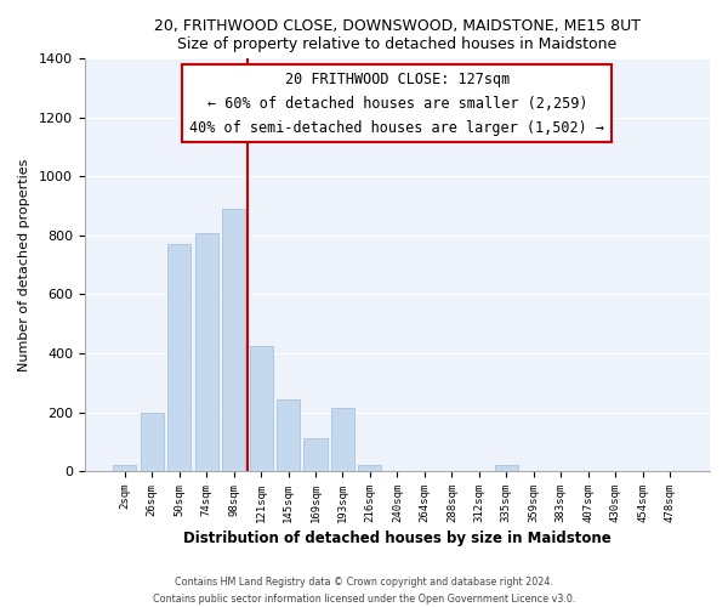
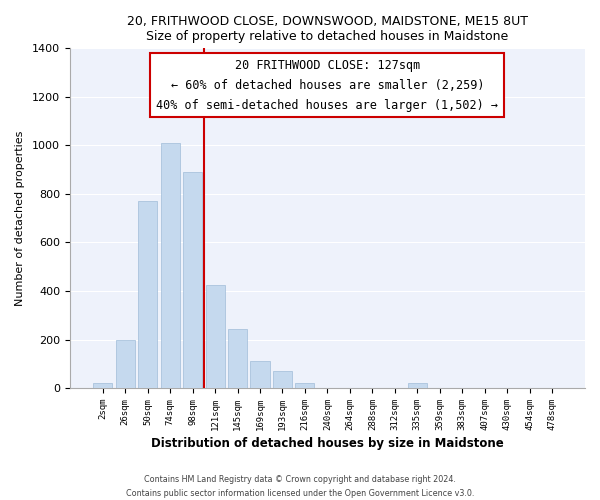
74sqm: 810 -> 1010
193sqm: 215 -> 70
